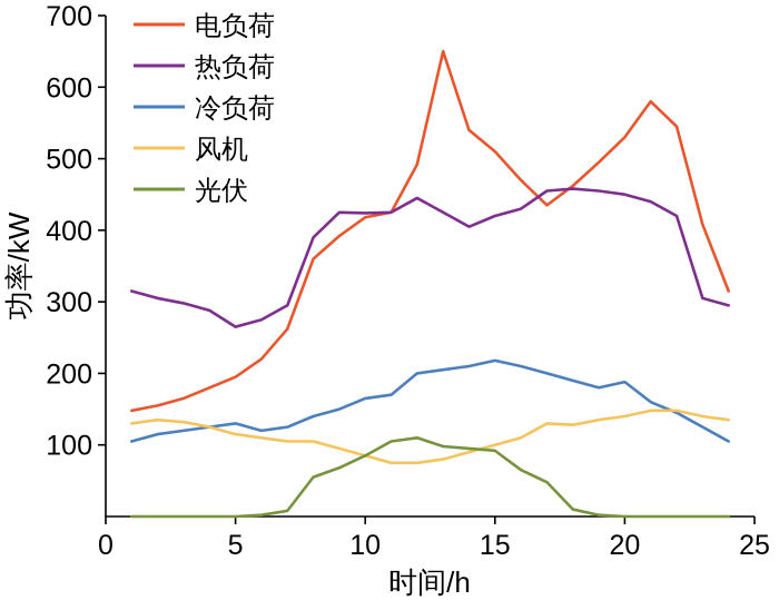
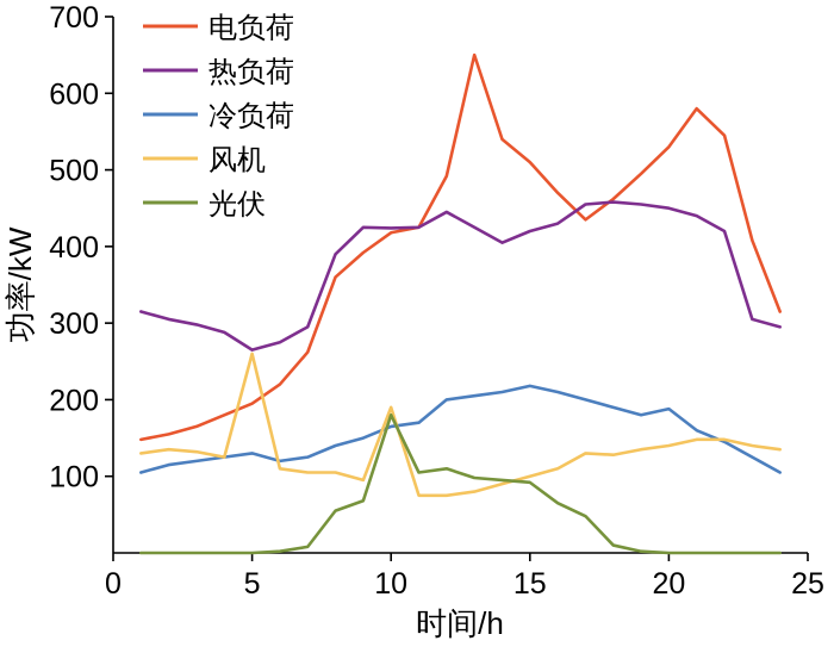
风机/5: 120 -> 260
风机/10: 80 -> 190
光伏/10: 80 -> 180
